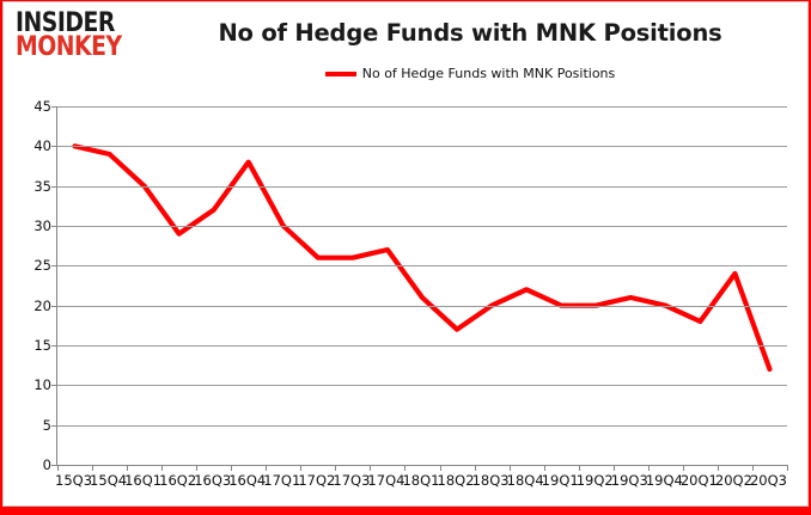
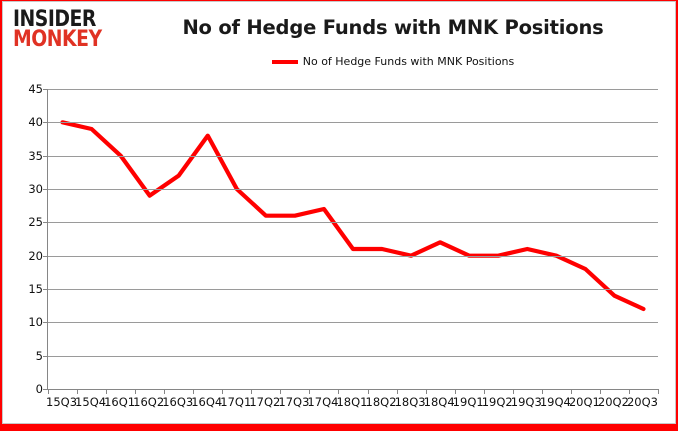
18Q2: 17 -> 21
20Q2: 24 -> 14
